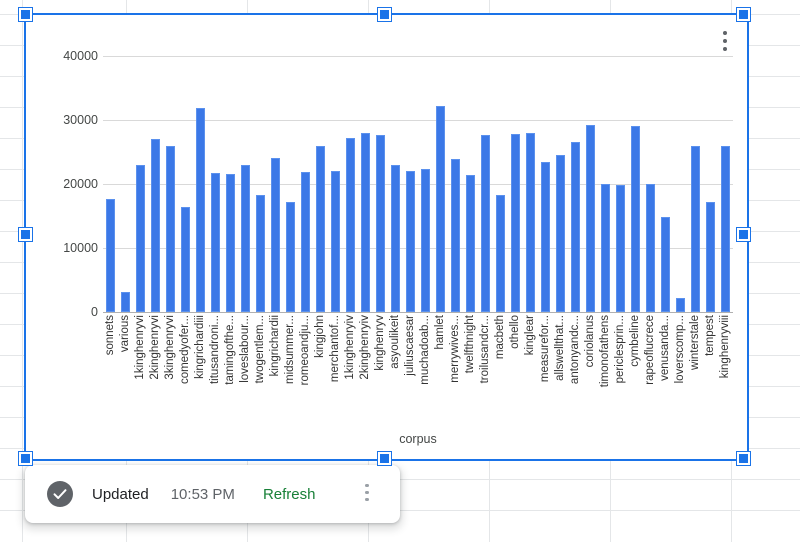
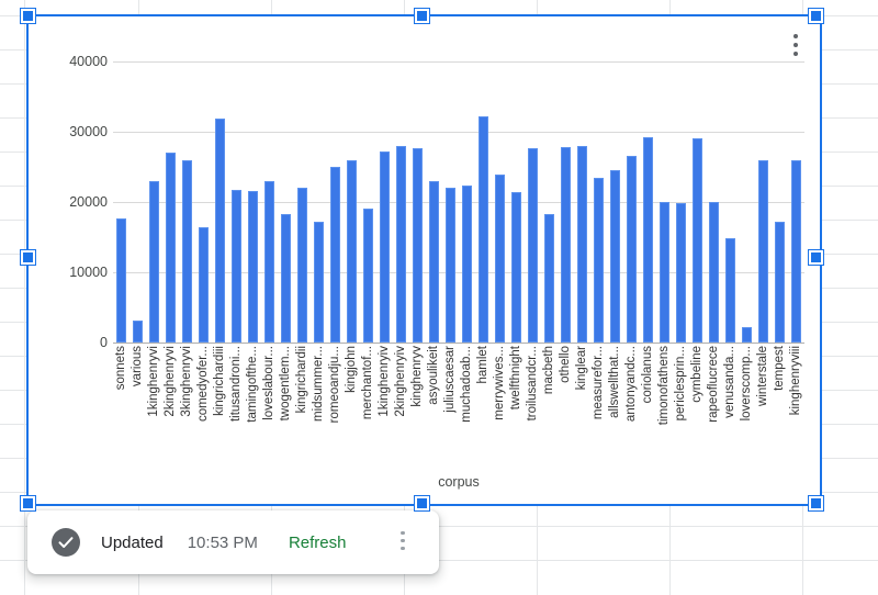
kingrichardii: 24000 -> 22000
romeoandju...: 22000 -> 25000
merchantof...: 22000 -> 19000
